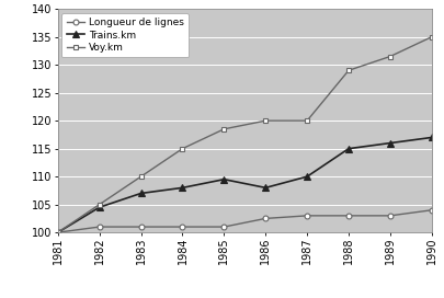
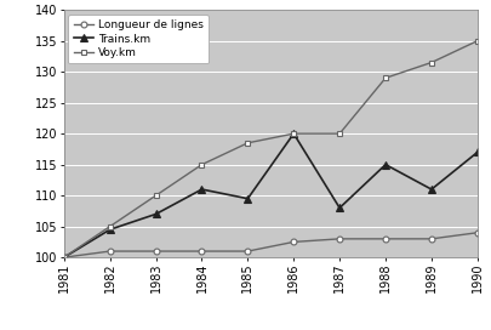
Trains.km/1984: 108.0 -> 111.0
Trains.km/1986: 108.0 -> 120.0
Trains.km/1987: 110.0 -> 108.0
Trains.km/1989: 116.0 -> 111.0
